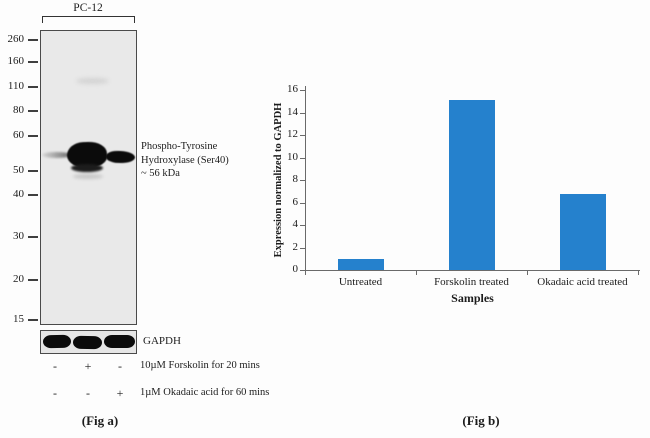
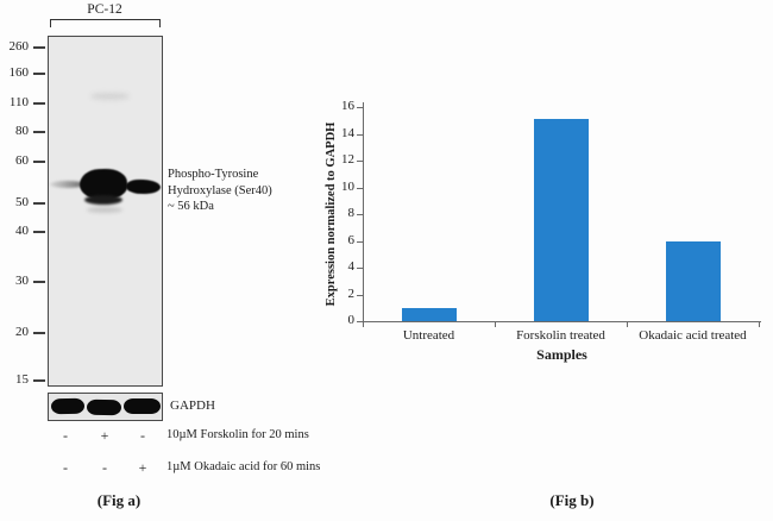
Okadaic acid treated: 6.8 -> 6.0
